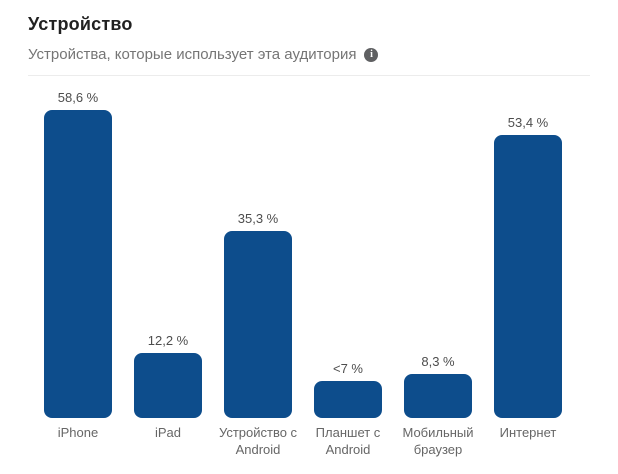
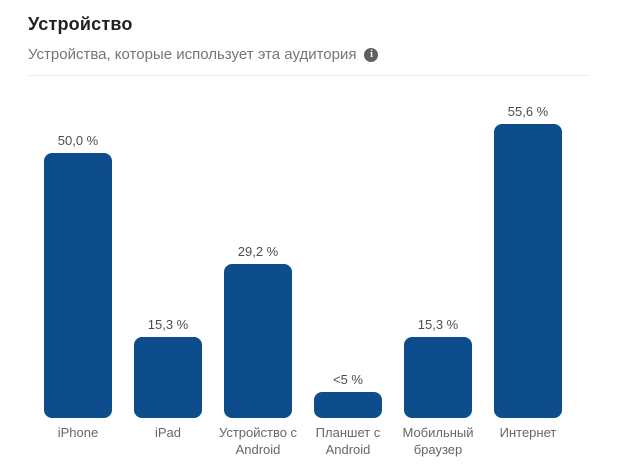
iPhone: 58,6 -> 50,0
iPad: 12,2 -> 15,3
Устройство с Android: 35,3 -> 29,2
Планшет с Android: 7 -> 5
Мобильный браузер: 8,3 -> 15,3
Интернет: 53,4 -> 55,6
